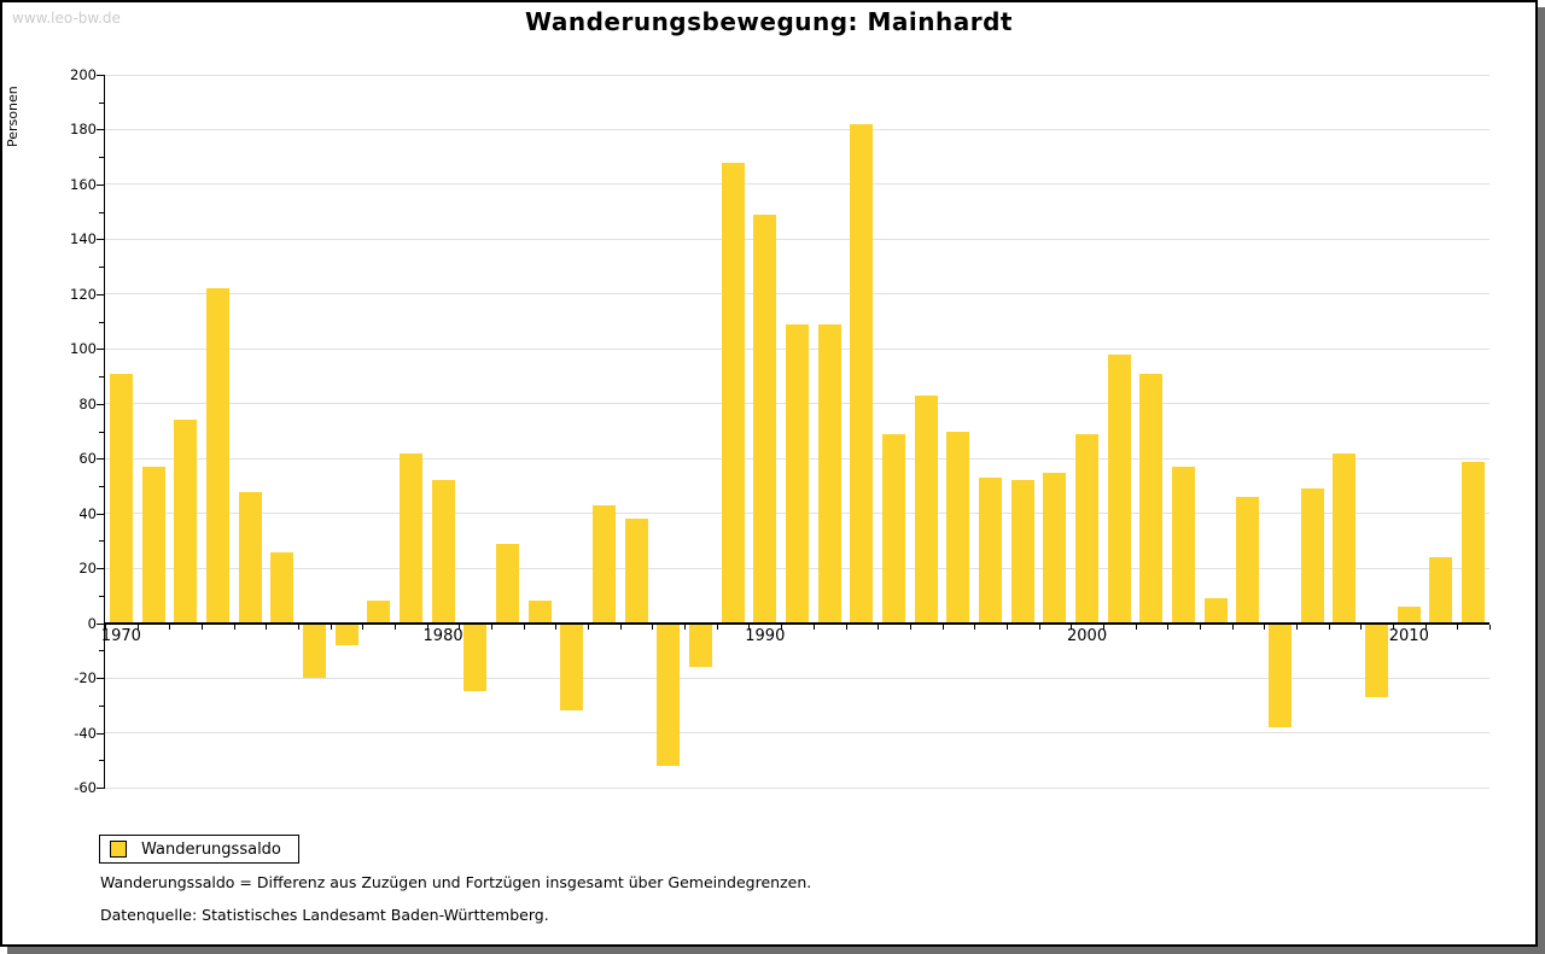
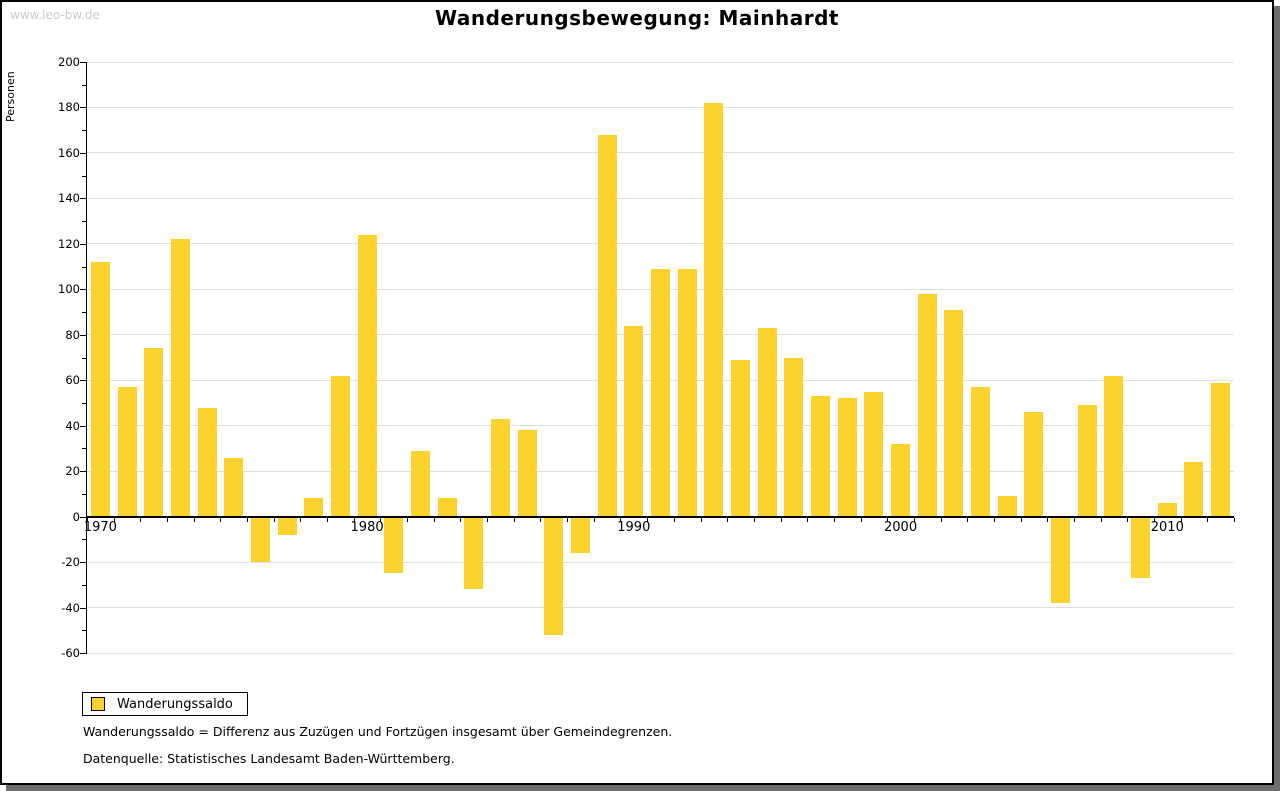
1970: 91 -> 112
1980: 52 -> 124
1990: 149 -> 84
2000: 69 -> 32
